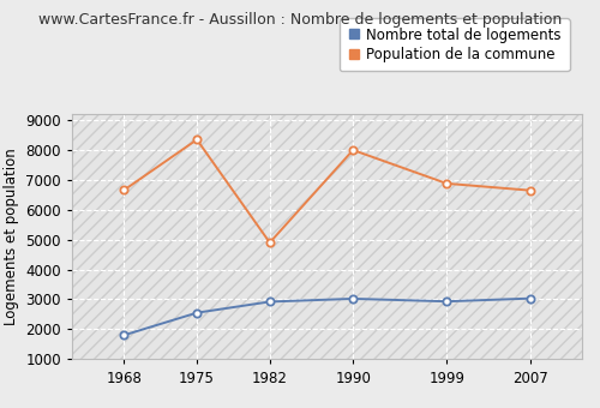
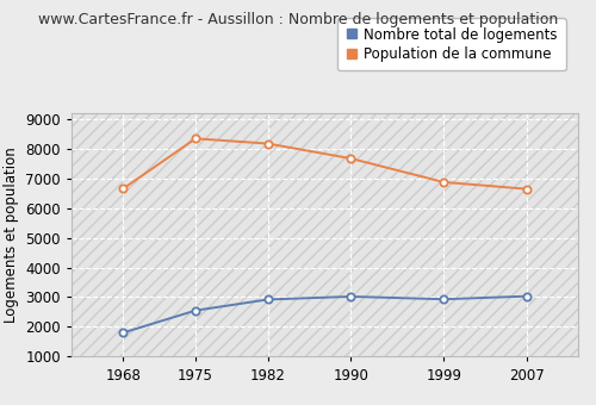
Population de la commune/1982: 4900 -> 8180
Population de la commune/1990: 8000 -> 7680
